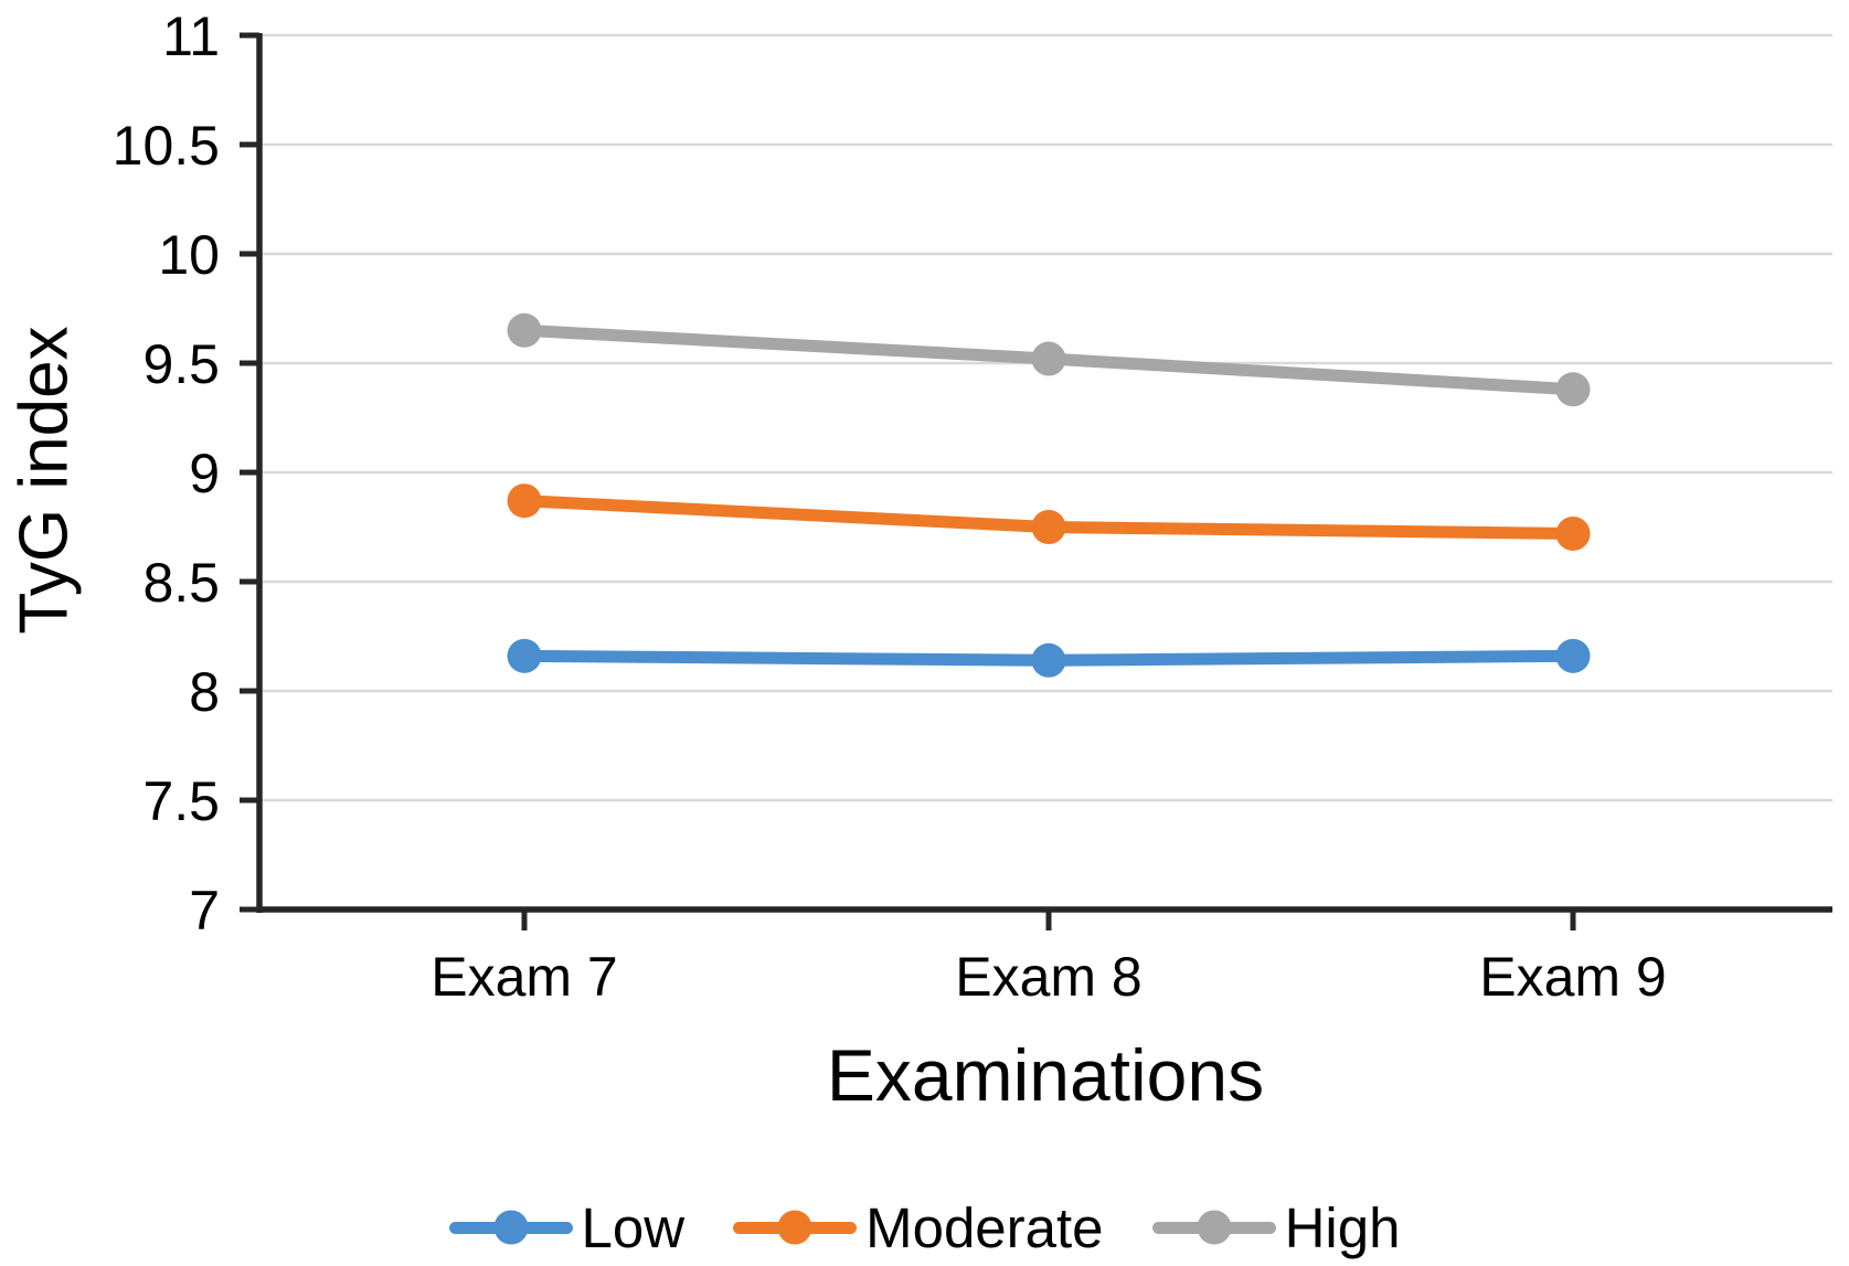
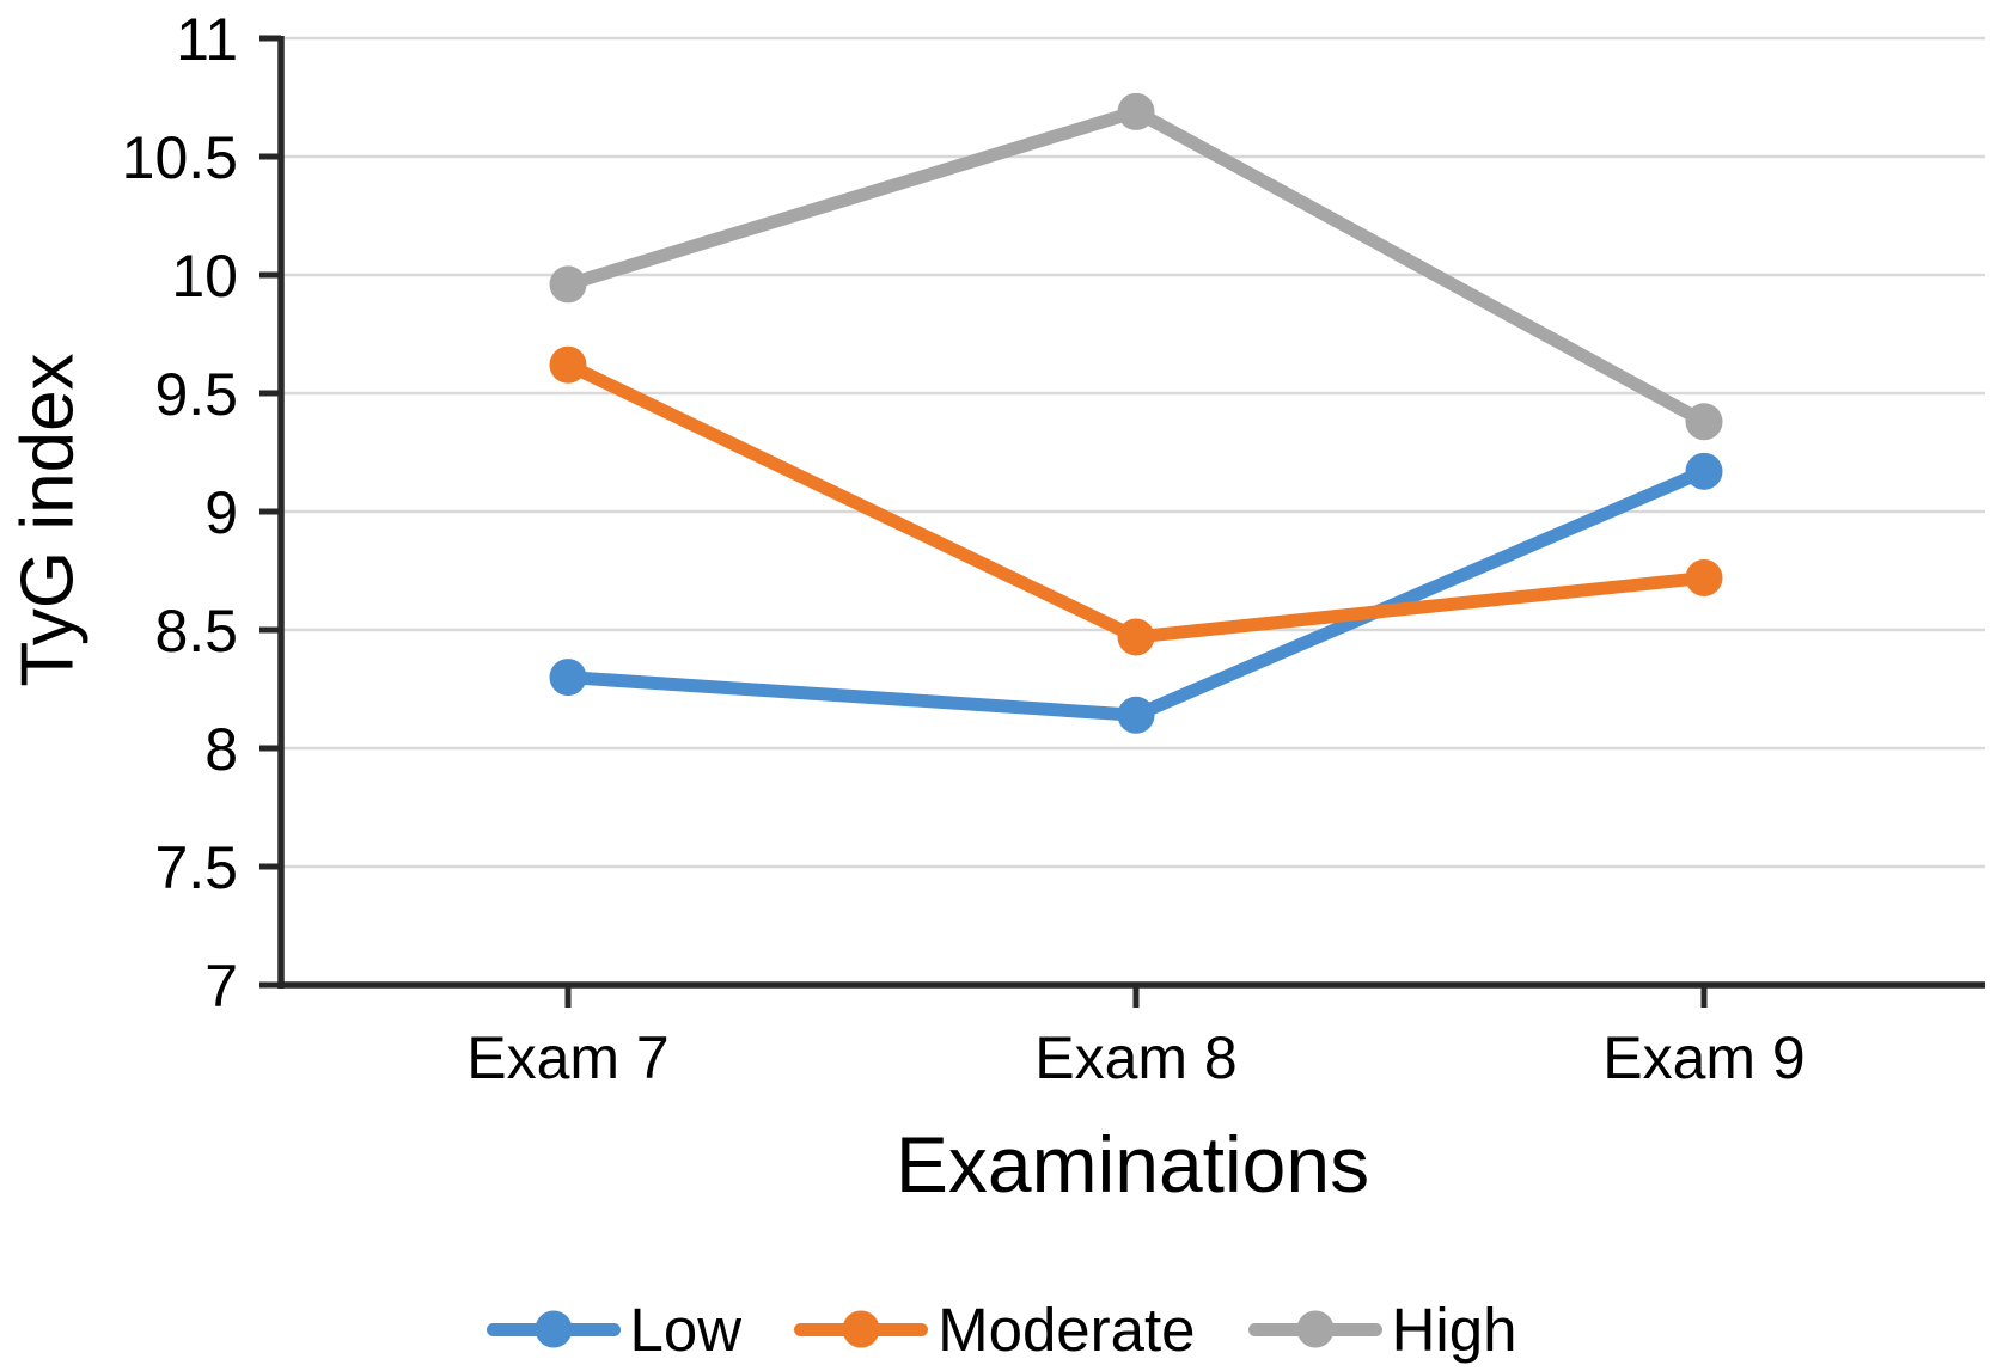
Low/Exam 7: 8.16 -> 8.30
Moderate/Exam 7: 8.87 -> 9.62
High/Exam 7: 9.65 -> 9.96
Moderate/Exam 8: 8.75 -> 8.47
High/Exam 8: 9.52 -> 10.69
Low/Exam 9: 8.16 -> 9.17
